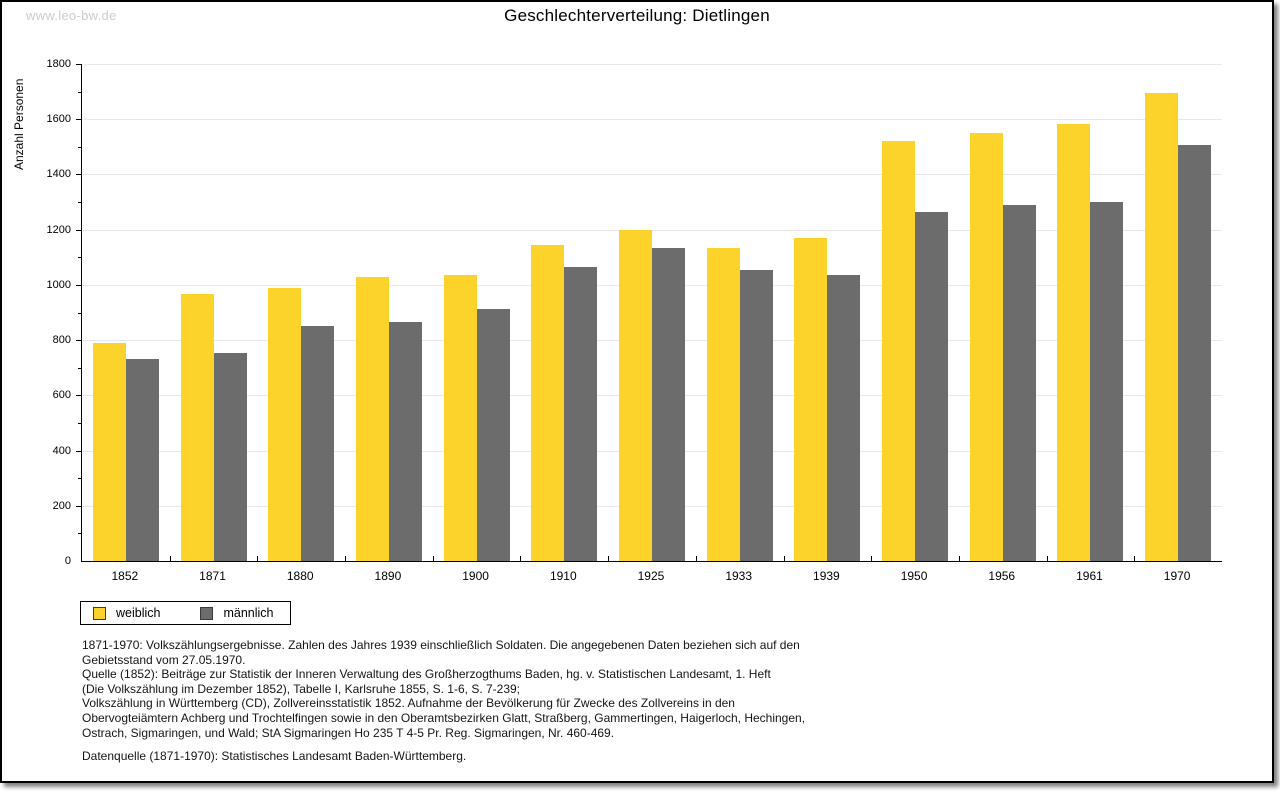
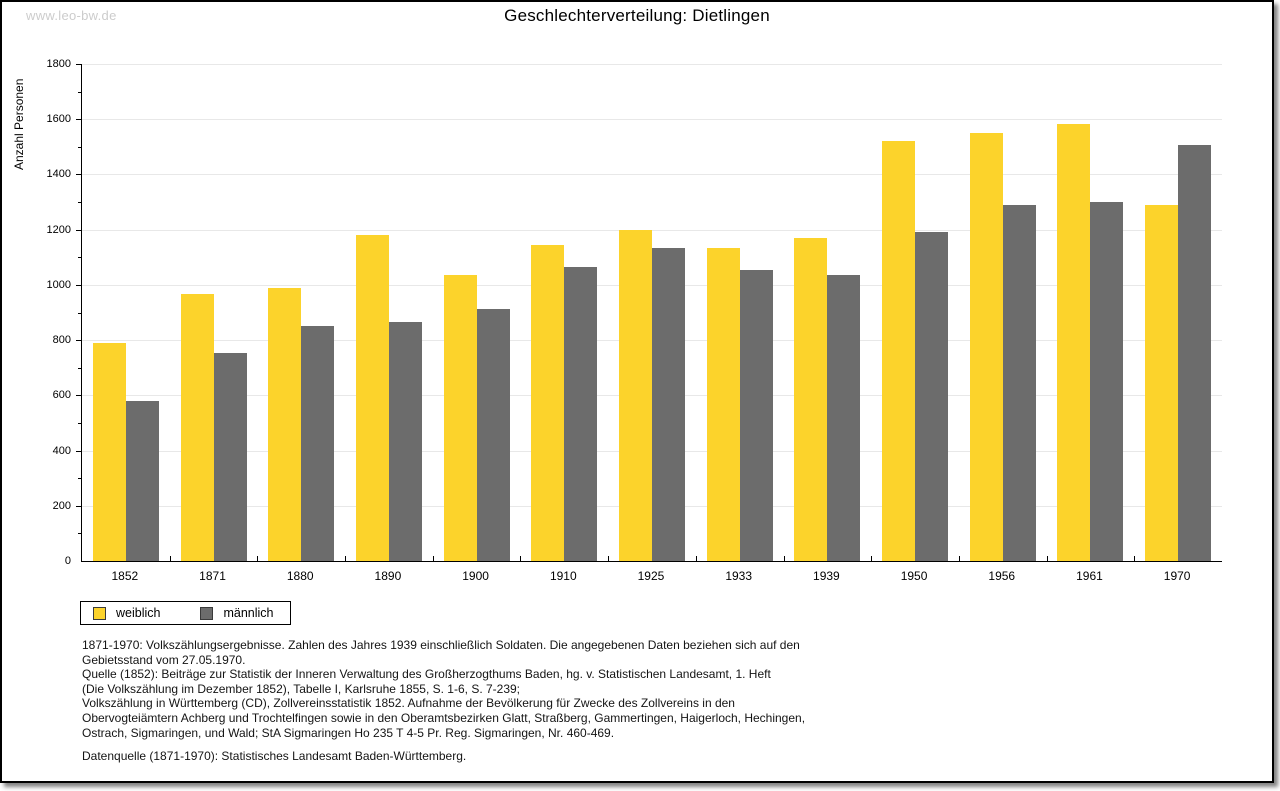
männlich/1852: 730 -> 580
weiblich/1890: 1030 -> 1180
männlich/1950: 1260 -> 1190
weiblich/1970: 1700 -> 1290
